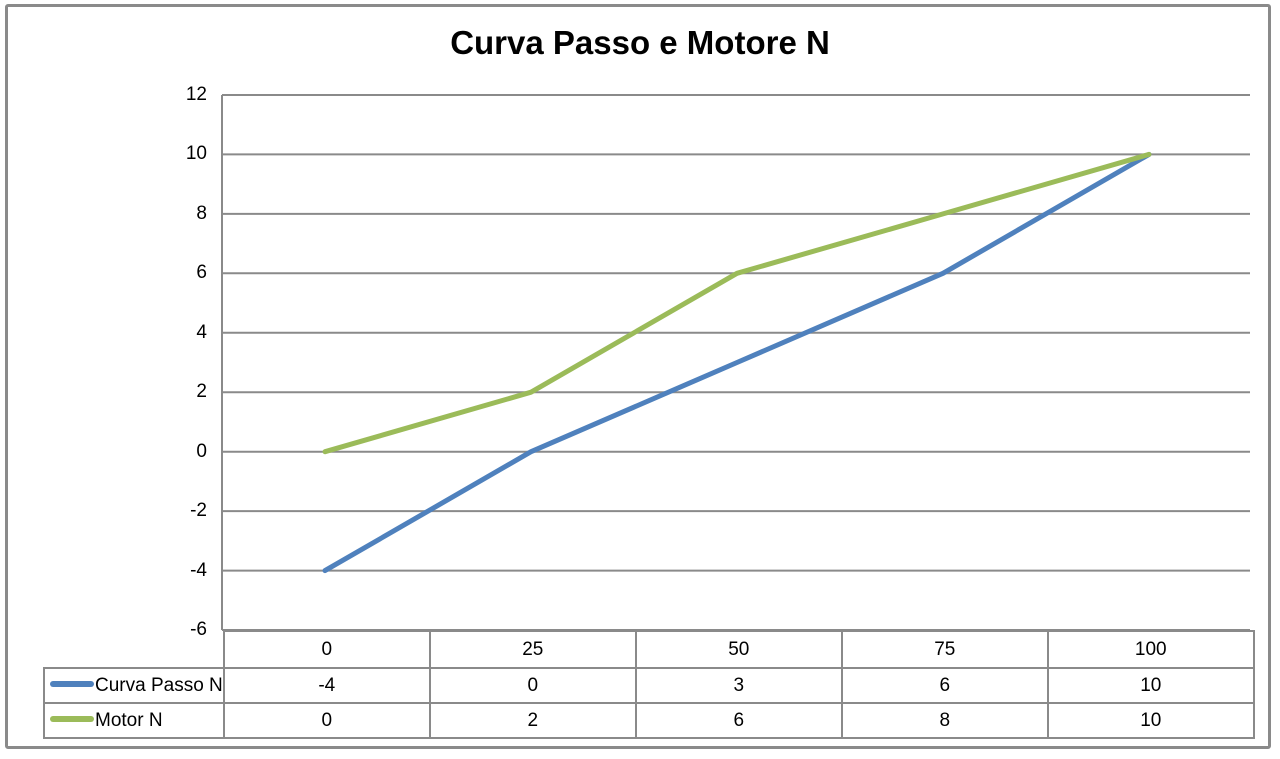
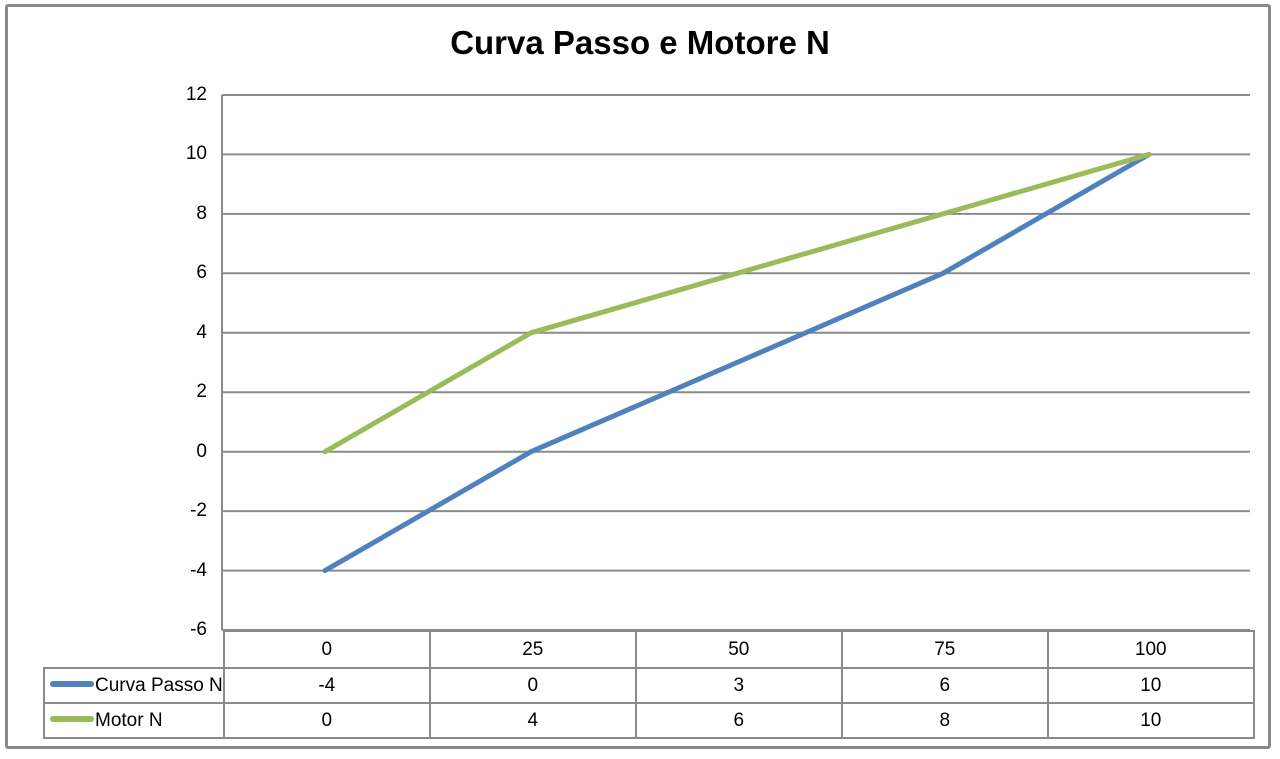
Motor N/25: 2 -> 4
